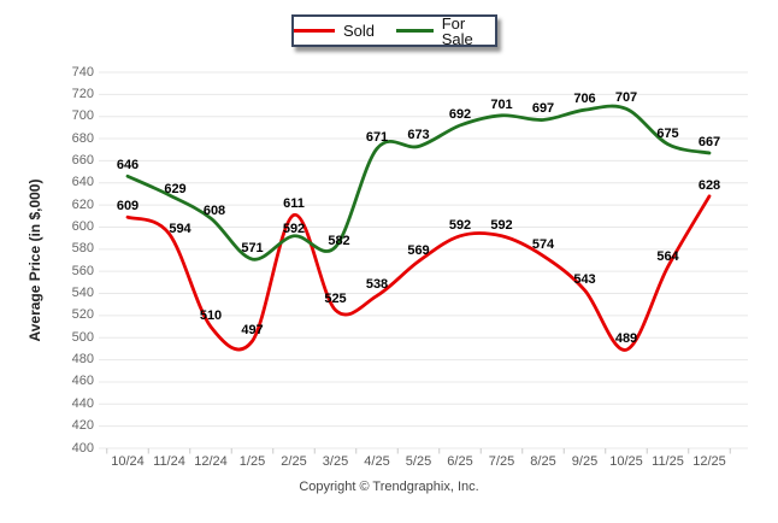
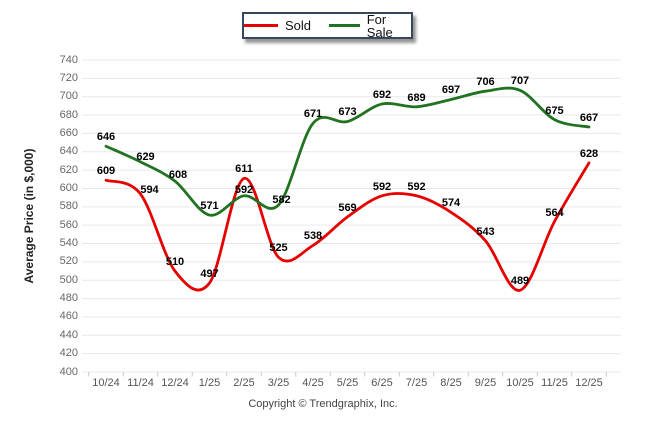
For Sale/7/25: 701 -> 689
